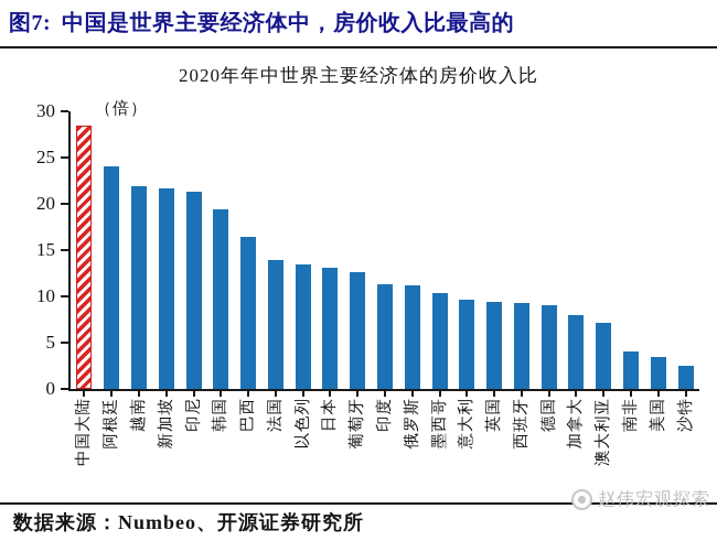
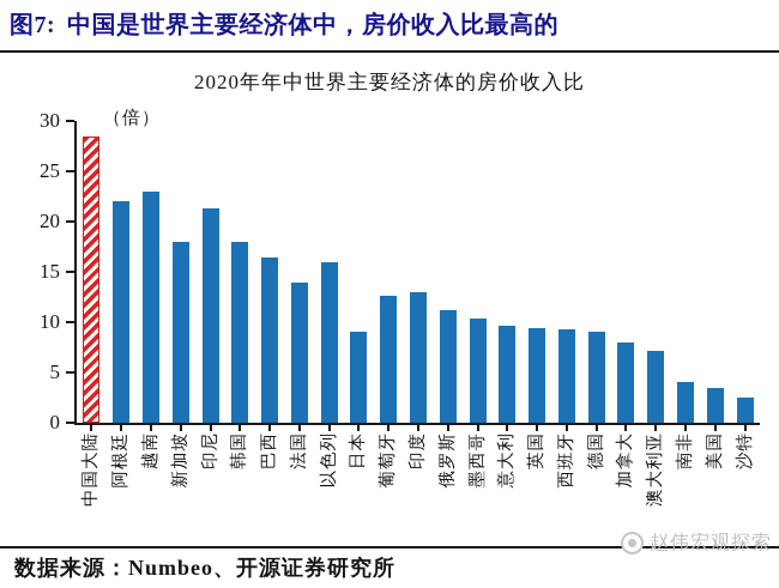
阿根廷: 24 -> 22
越南: 22 -> 23
新加坡: 22 -> 18
韩国: 19 -> 18
以色列: 13 -> 16
日本: 13 -> 9
印度: 11 -> 13
